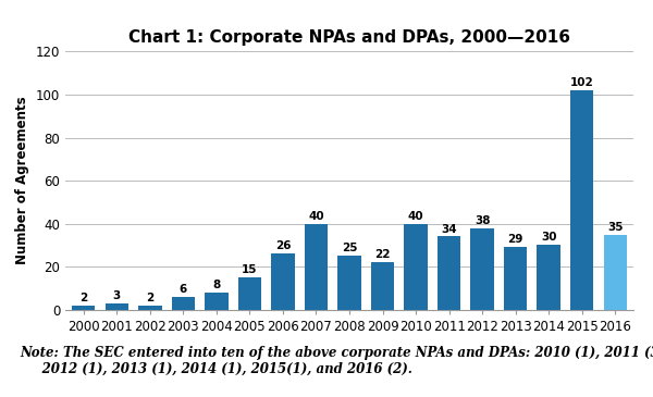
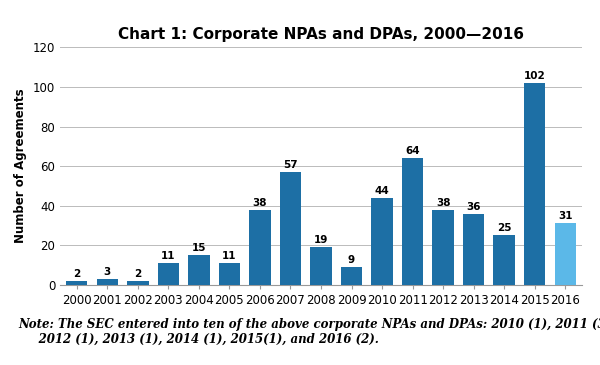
2003: 6 -> 11
2004: 8 -> 15
2005: 15 -> 11
2006: 26 -> 38
2007: 40 -> 57
2008: 25 -> 19
2009: 22 -> 9
2010: 40 -> 44
2011: 34 -> 64
2013: 29 -> 36
2014: 30 -> 25
2016: 35 -> 31
